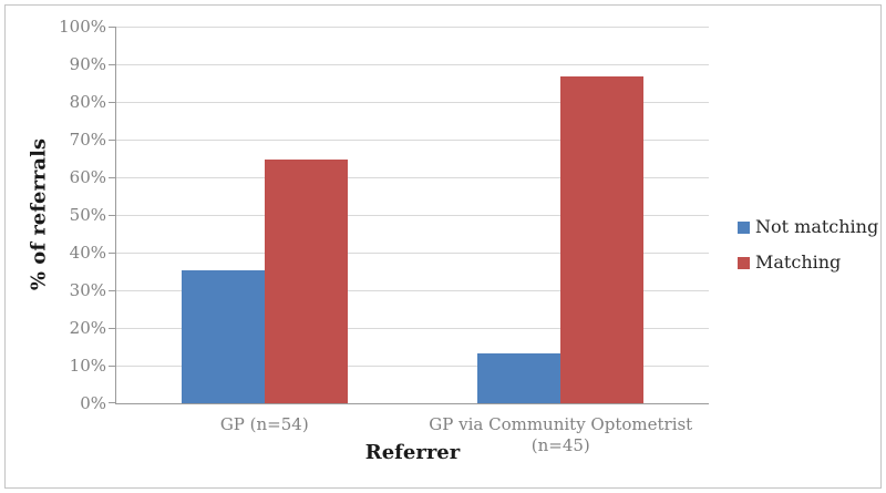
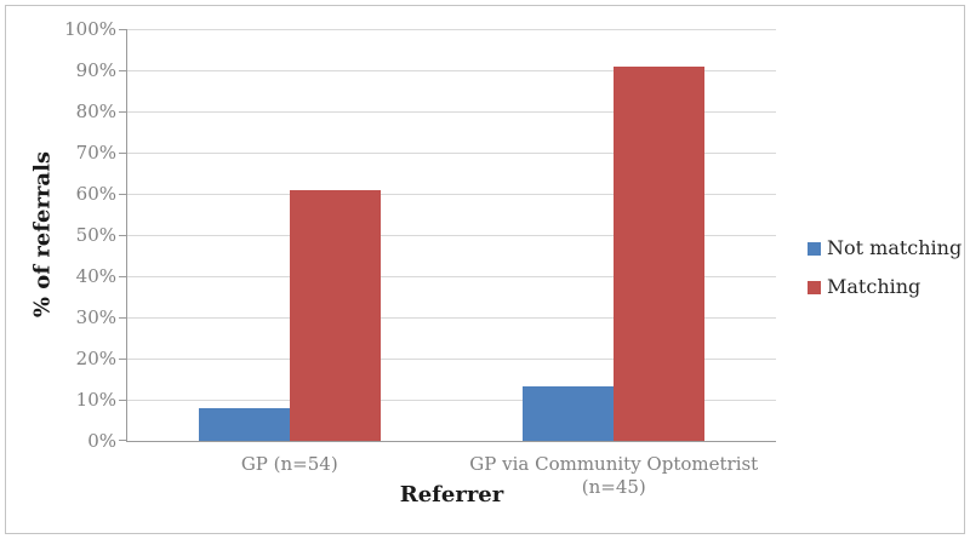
Not matching/GP (n=54): 35% -> 8%
Matching/GP (n=54): 65% -> 61%
Matching/GP via Community Optometrist (n=45): 87% -> 91%
